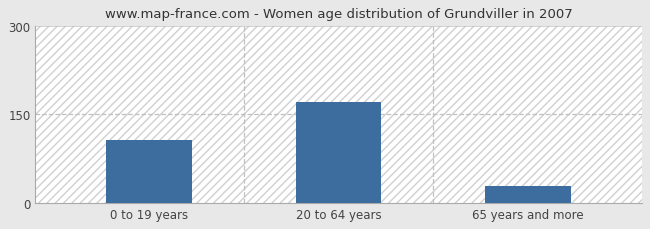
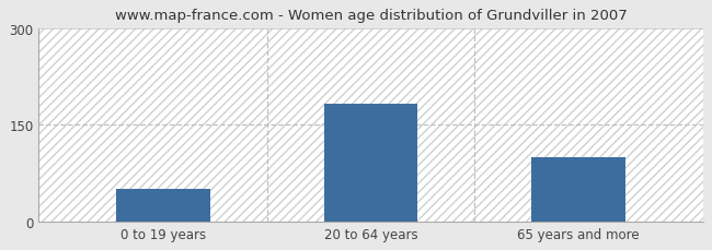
0 to 19 years: 107 -> 50
20 to 64 years: 170 -> 182
65 years and more: 28 -> 100
